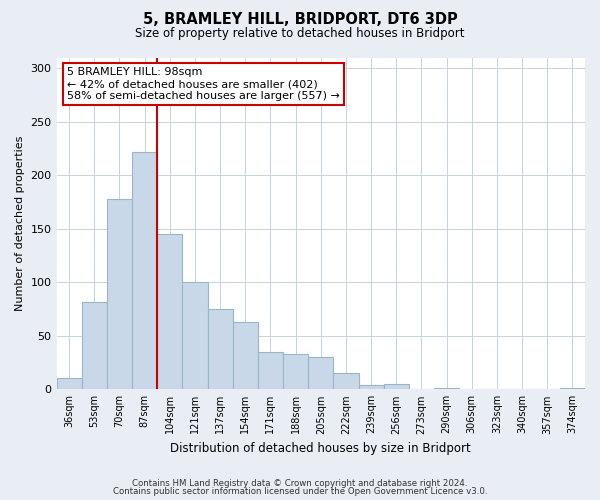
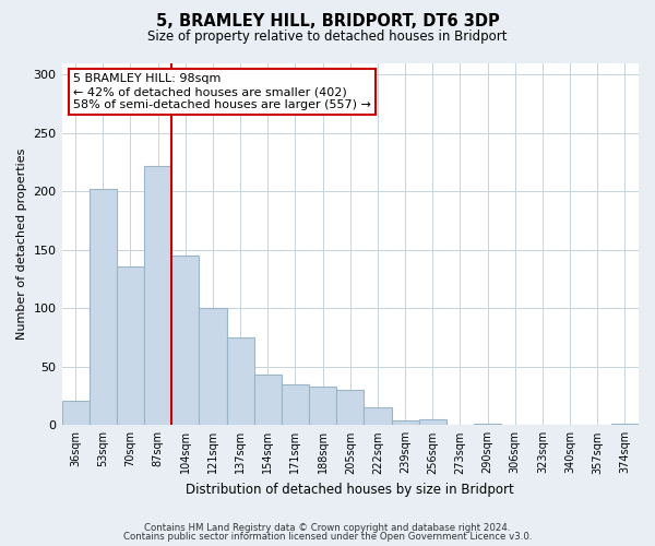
36sqm: 11 -> 21
53sqm: 82 -> 202
70sqm: 178 -> 136
154sqm: 63 -> 43
